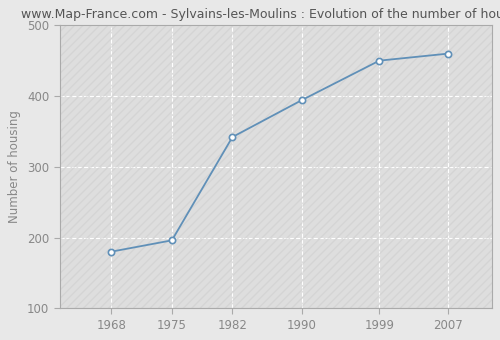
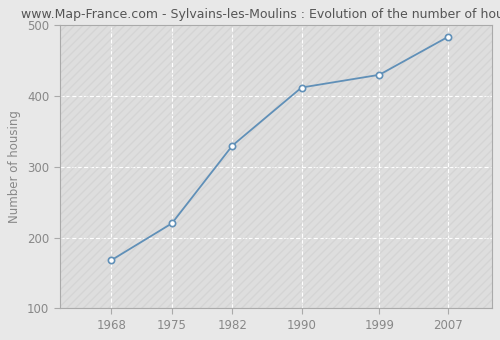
1968: 180 -> 168
1975: 196 -> 220
1982: 342 -> 330
1990: 394 -> 412
1999: 450 -> 430
2007: 460 -> 484
